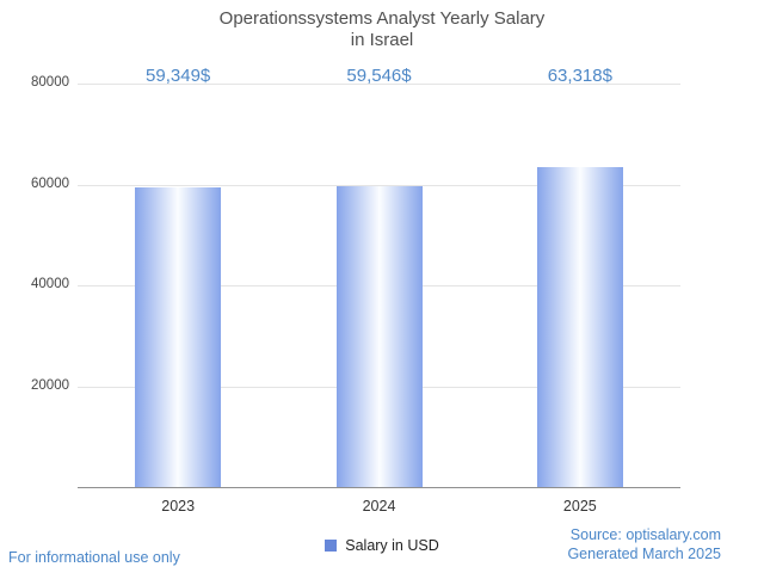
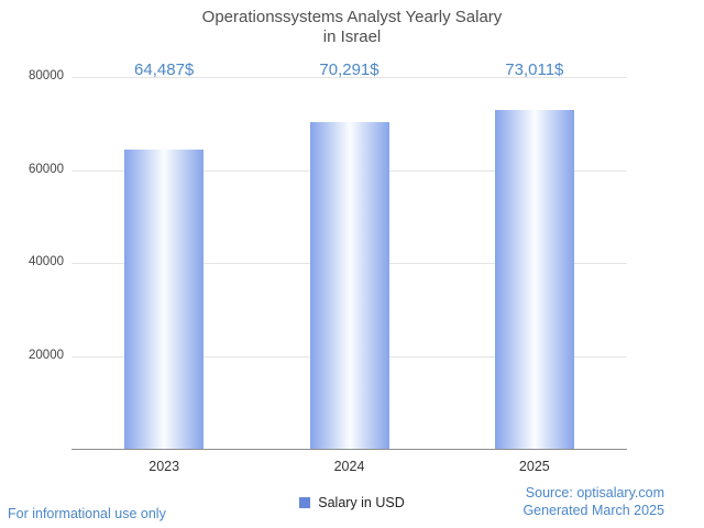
2023: 59,349 -> 64,487
2024: 59,546 -> 70,291
2025: 63,318 -> 73,011
